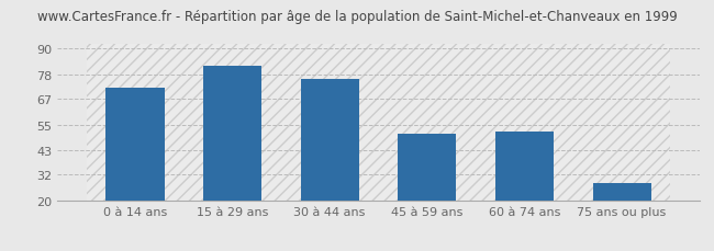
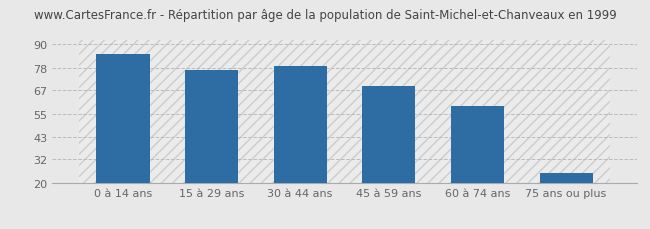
0 à 14 ans: 72 -> 85
15 à 29 ans: 82 -> 77
30 à 44 ans: 76 -> 79
45 à 59 ans: 51 -> 69
60 à 74 ans: 52 -> 59
75 ans ou plus: 28 -> 25
